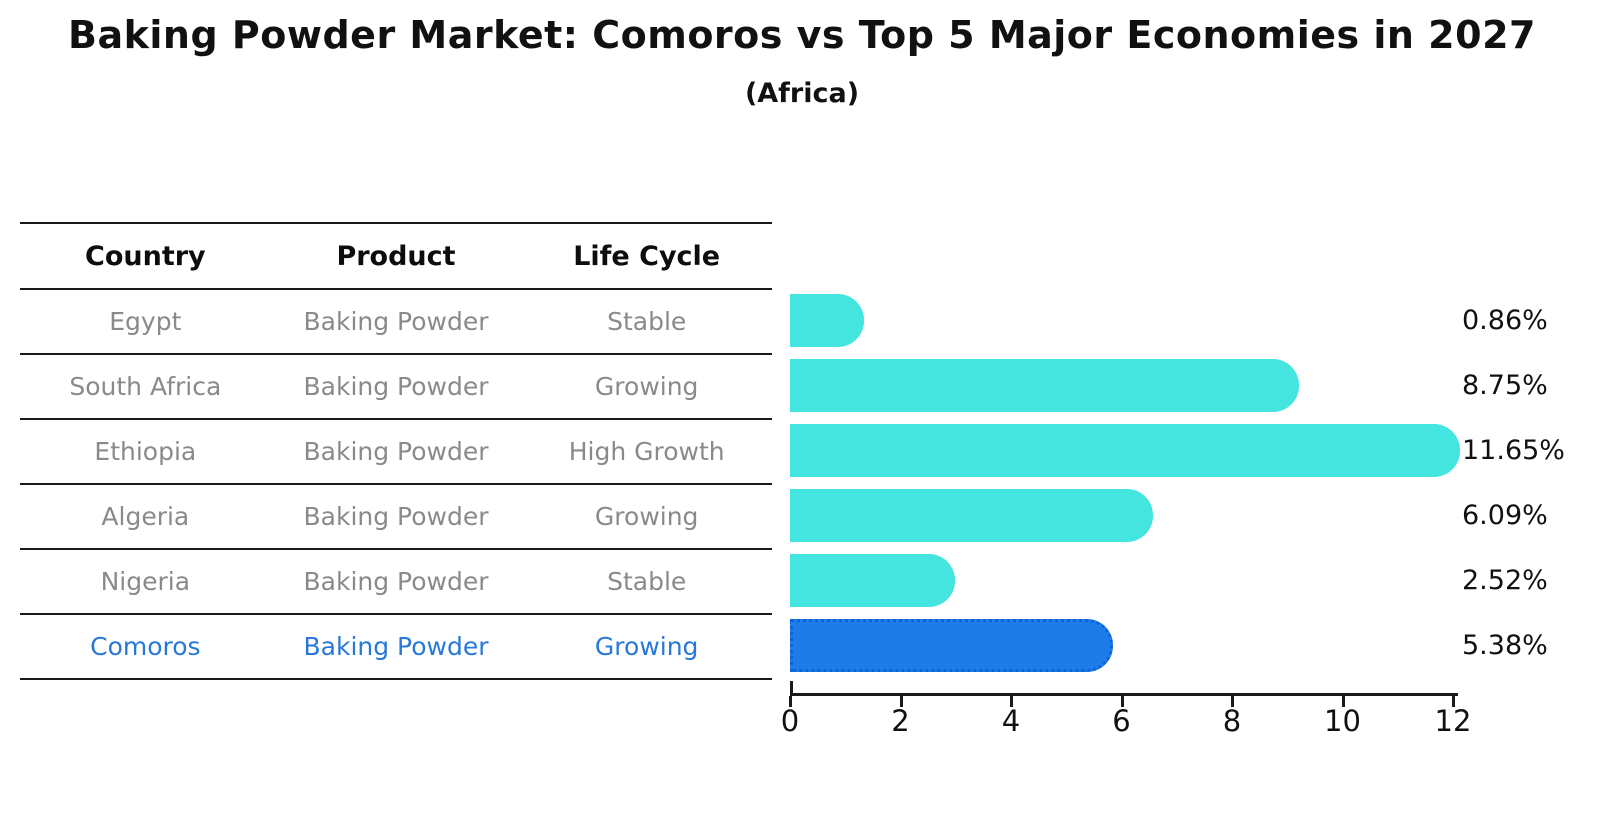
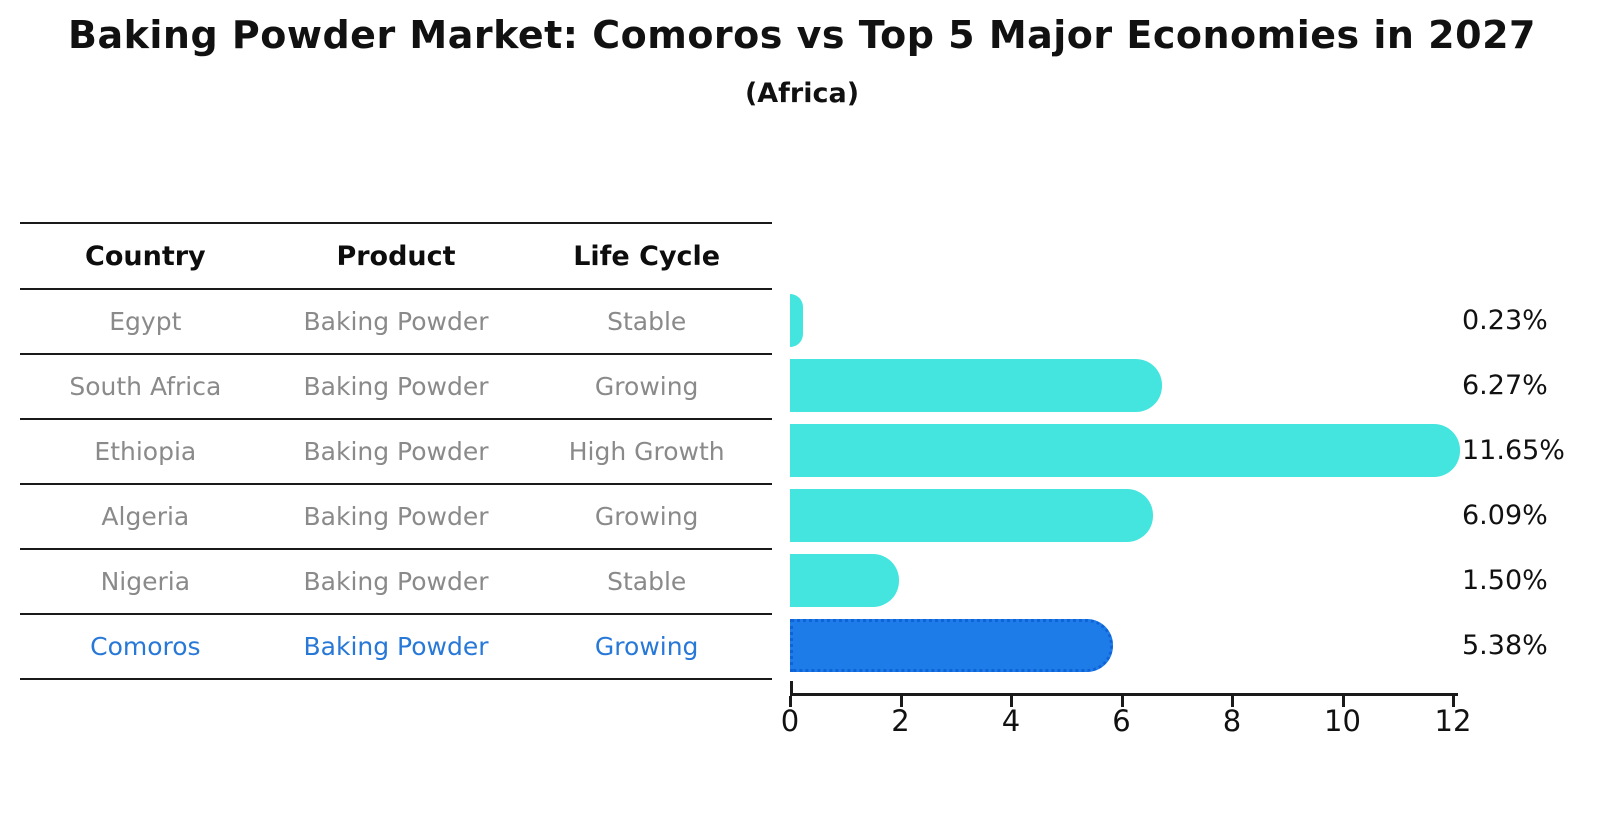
Egypt: 0.86% -> 0.23%
South Africa: 8.75% -> 6.27%
Nigeria: 2.52% -> 1.50%
